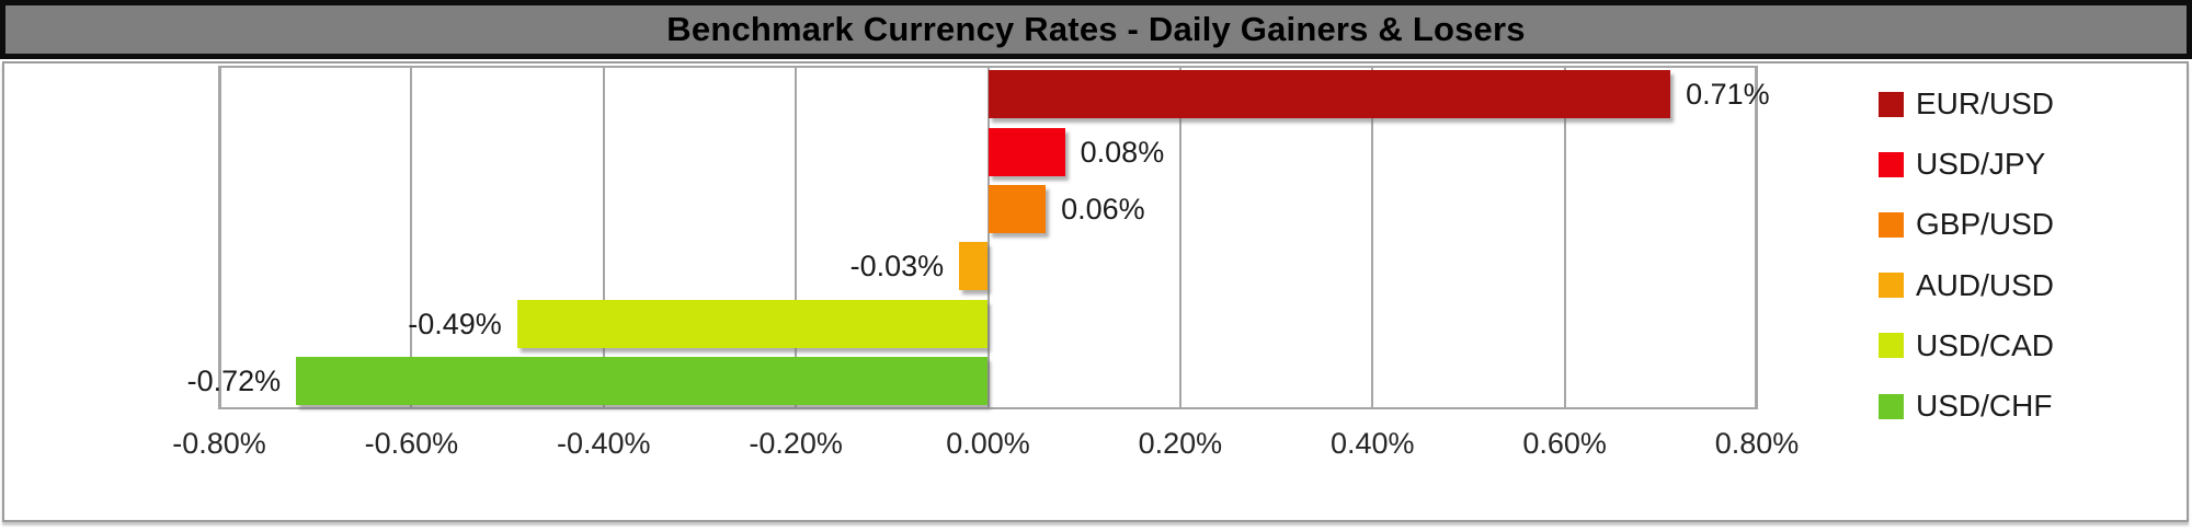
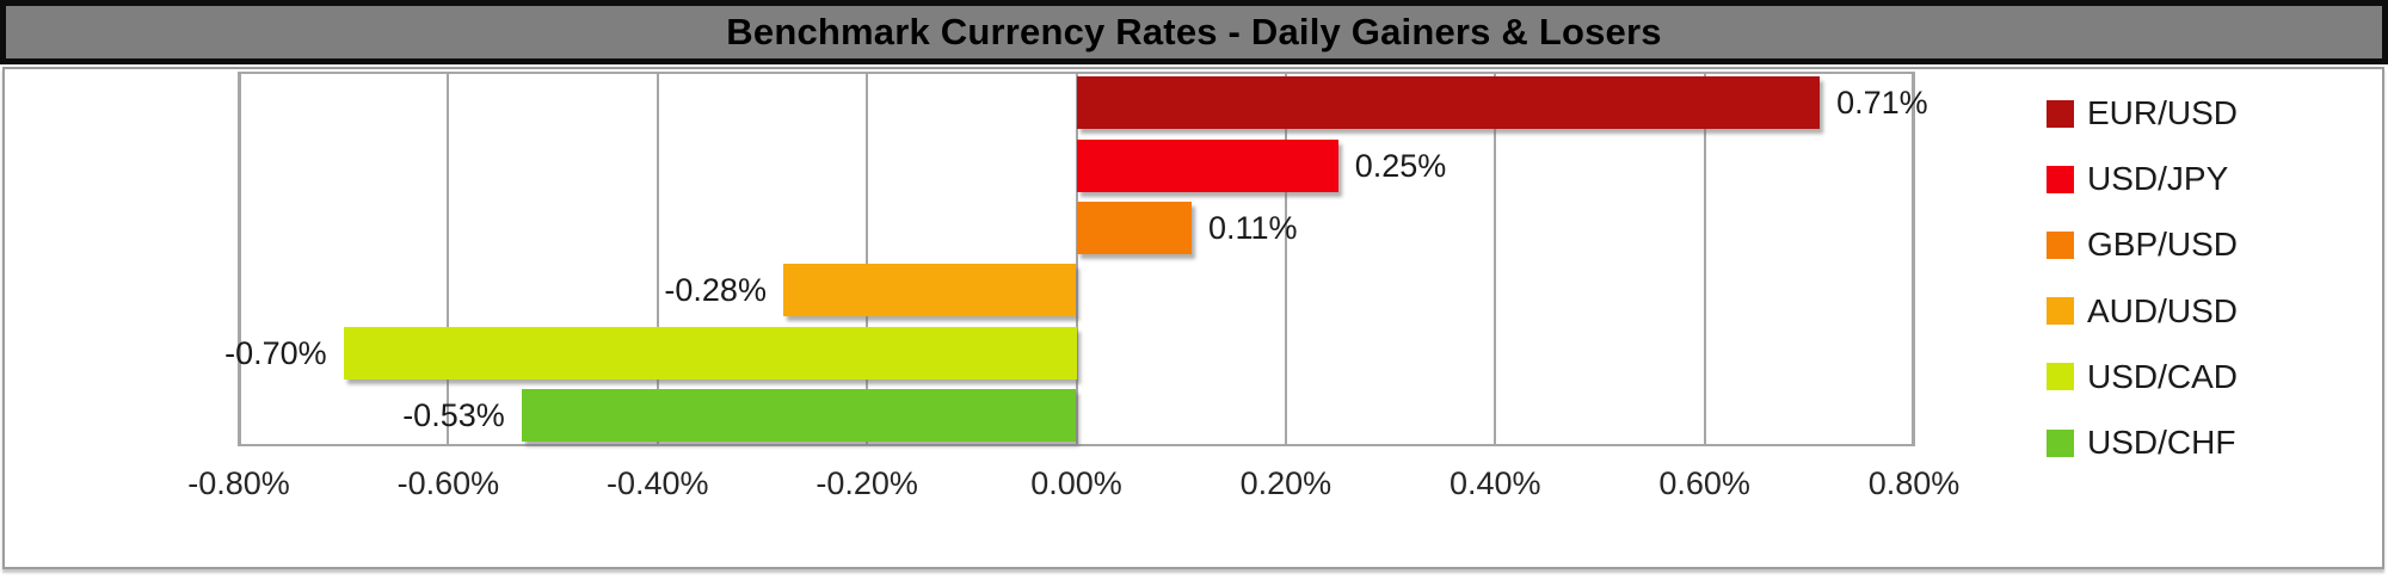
USD/JPY: 0.08% -> 0.25%
GBP/USD: 0.06% -> 0.11%
AUD/USD: -0.03% -> -0.28%
USD/CAD: -0.49% -> -0.70%
USD/CHF: -0.72% -> -0.53%
